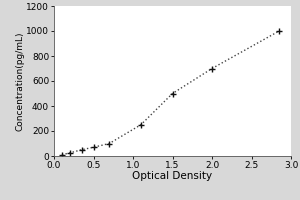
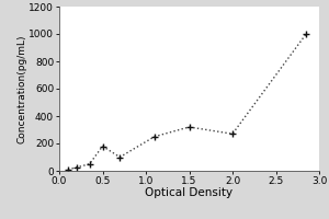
0.5: 70 -> 180
1.5: 500 -> 320
2.0: 700 -> 270
